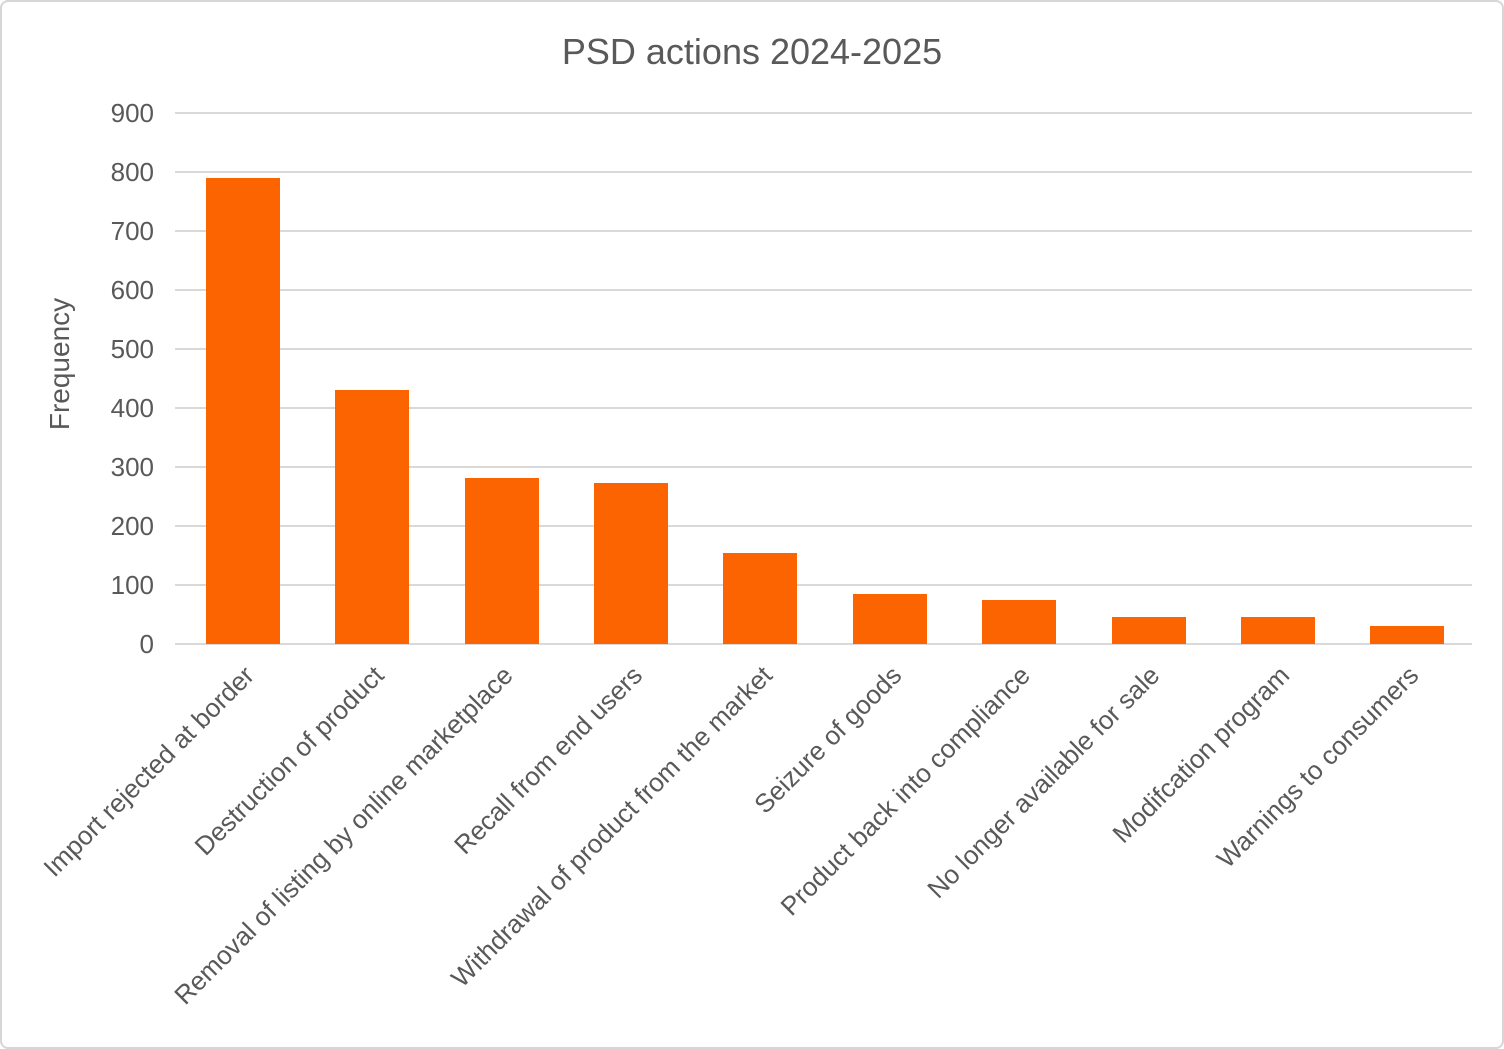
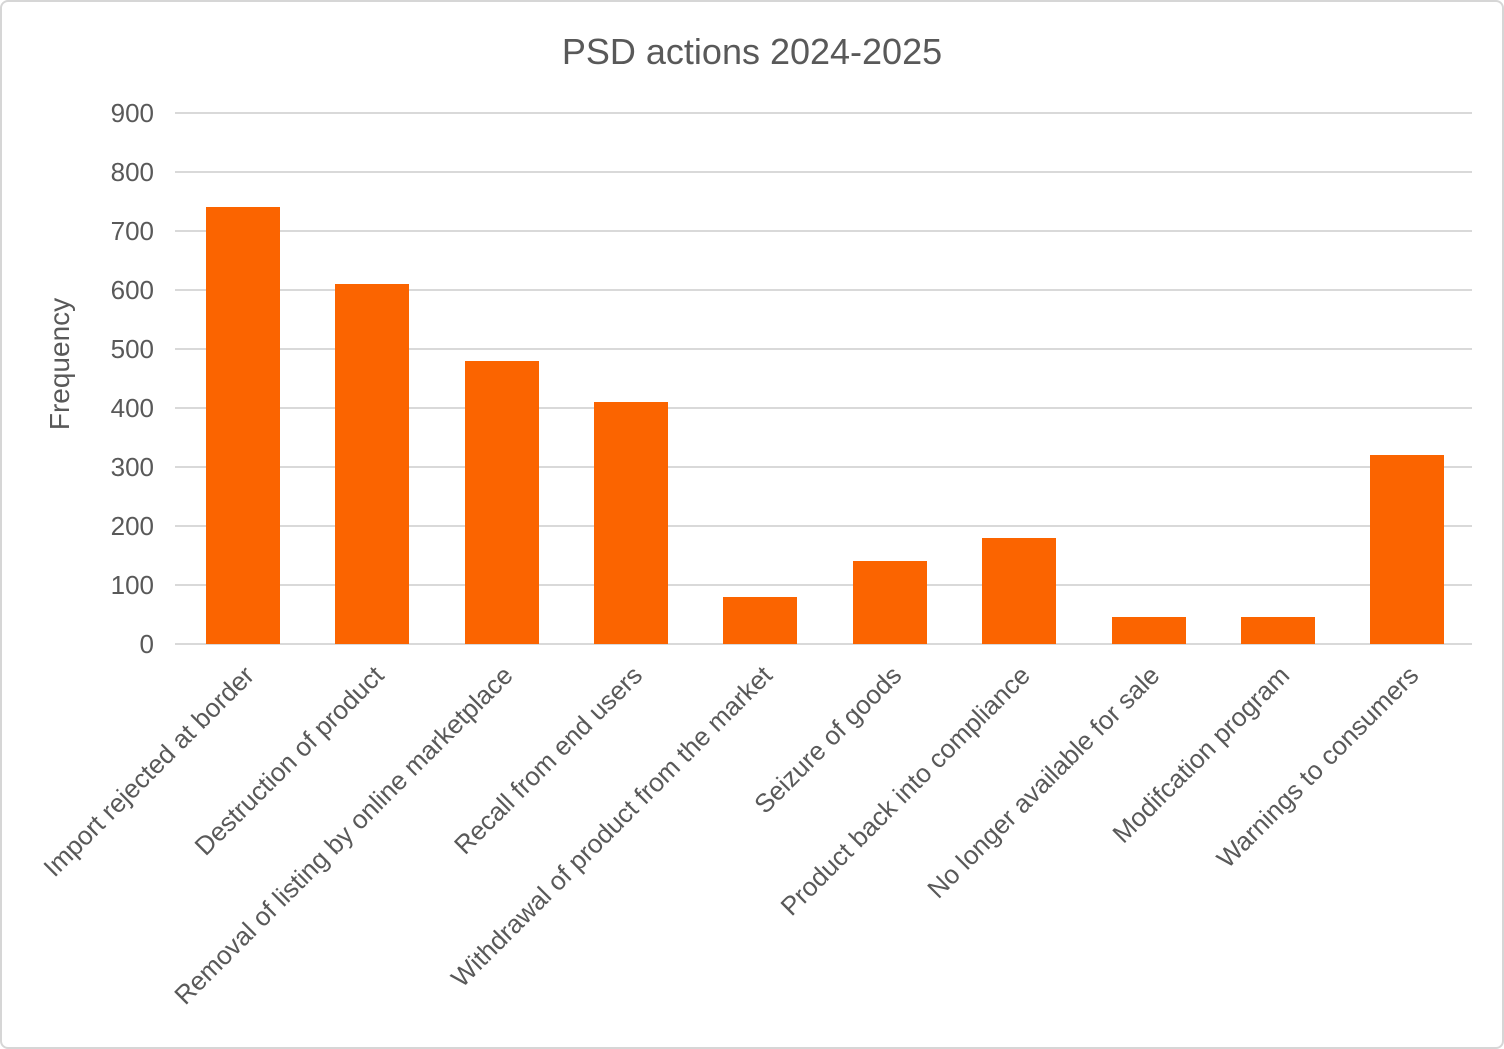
Import rejected at border: 790 -> 740
Destruction of product: 430 -> 610
Removal of listing by online marketplace: 280 -> 480
Recall from end users: 270 -> 410
Withdrawal of product from the market: 160 -> 80
Seizure of goods: 80 -> 140
Product back into compliance: 80 -> 180
Warnings to consumers: 30 -> 320
